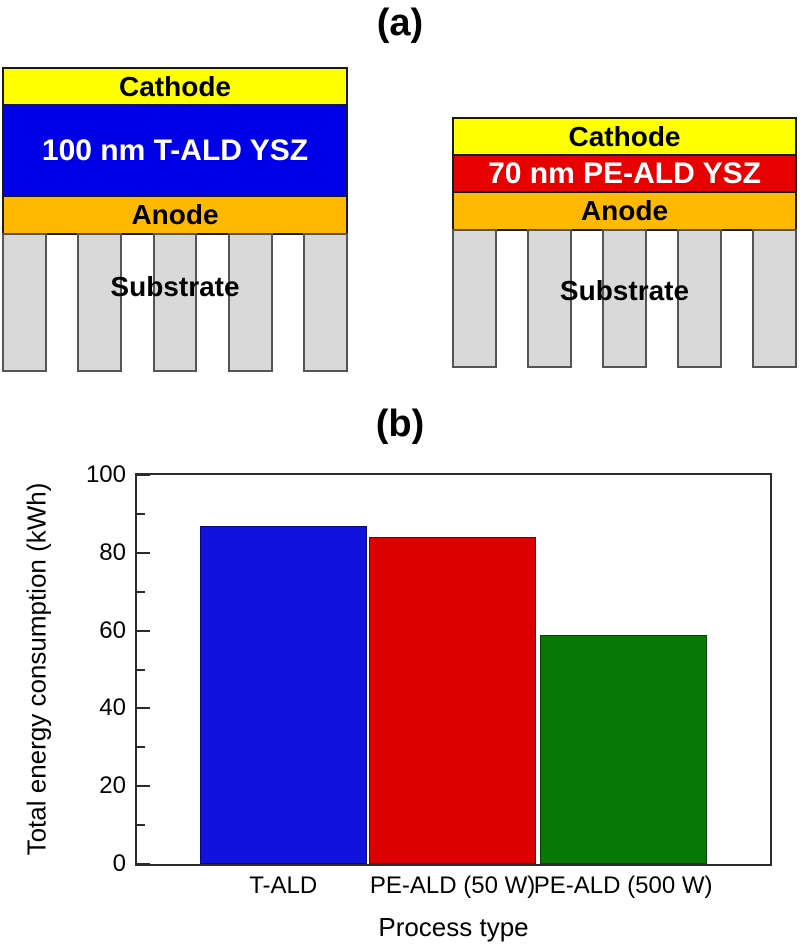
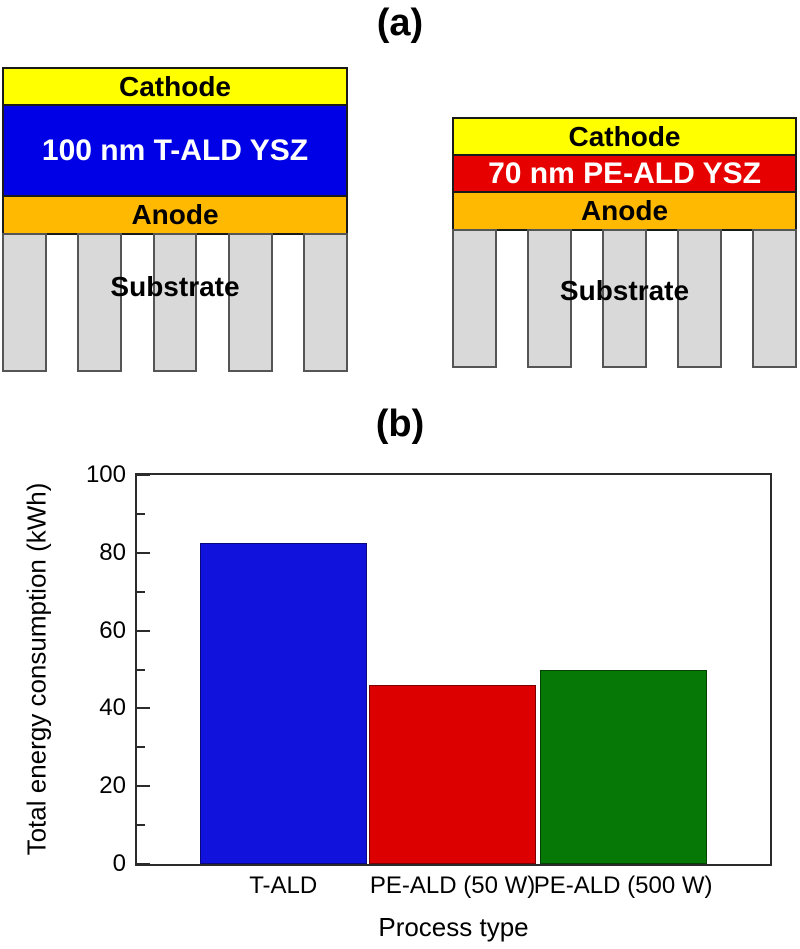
T-ALD: 87 -> 82
PE-ALD (50 W): 84 -> 46
PE-ALD (500 W): 59 -> 50
